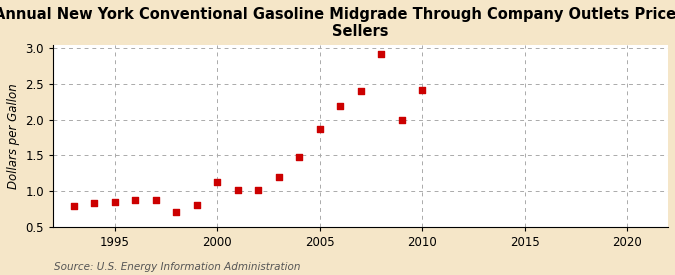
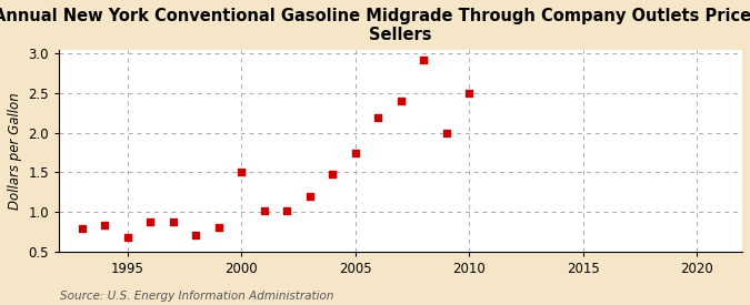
1995: 0.85 -> 0.68
2000: 1.13 -> 1.50
2005: 1.87 -> 1.74
2010: 2.41 -> 2.50
